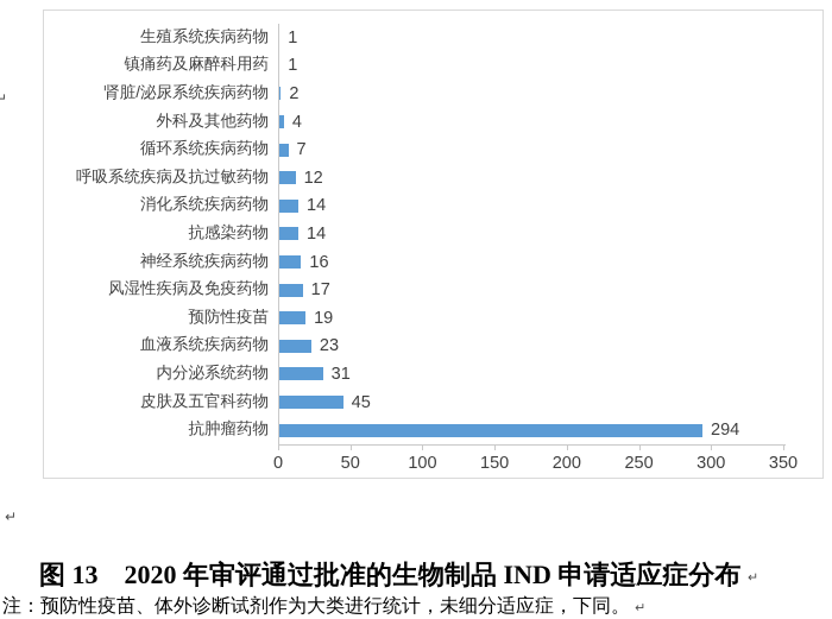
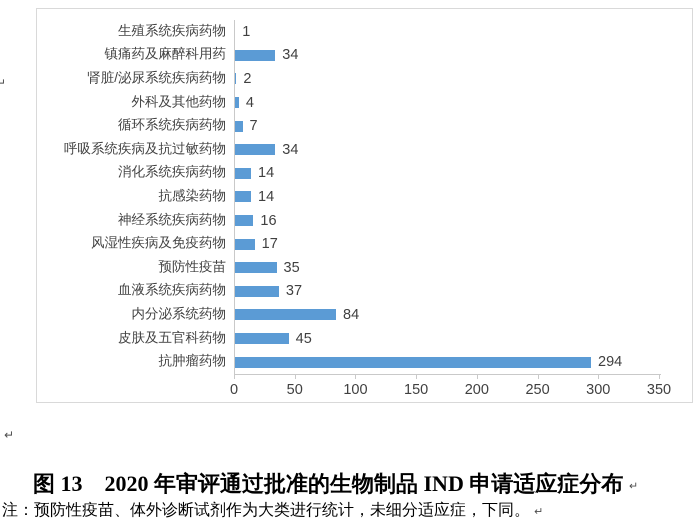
镇痛药及麻醉科用药: 1 -> 34
呼吸系统疾病及抗过敏药物: 12 -> 34
预防性疫苗: 19 -> 35
血液系统疾病药物: 23 -> 37
内分泌系统药物: 31 -> 84
